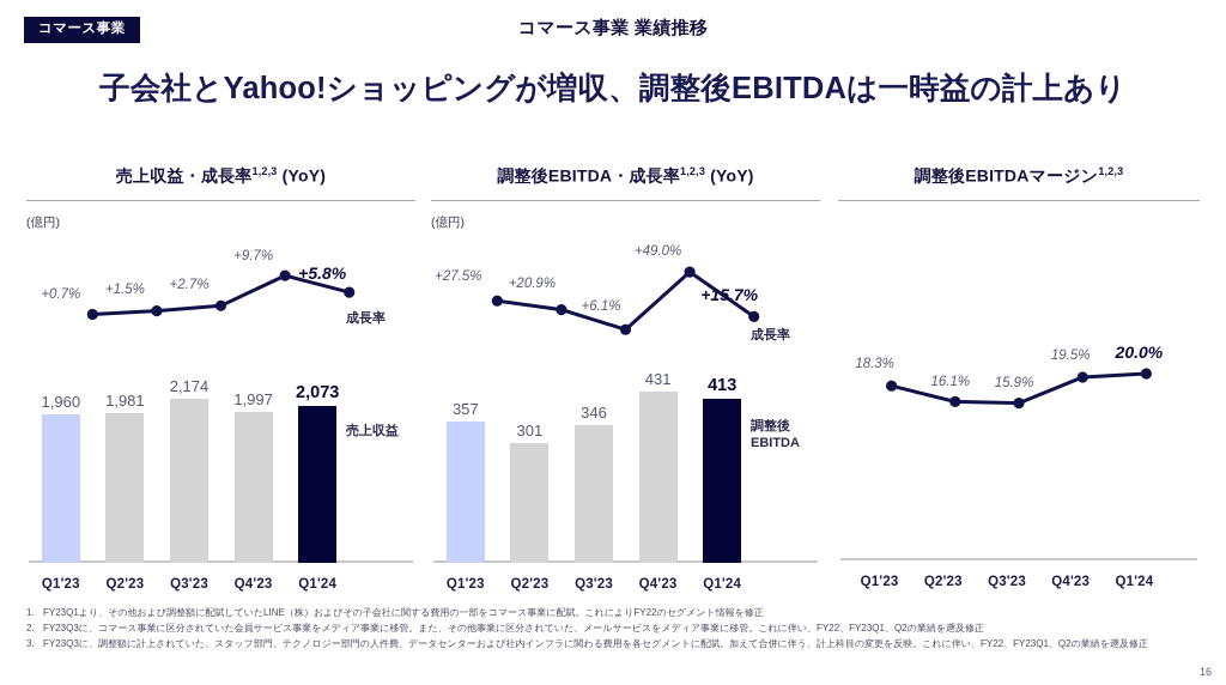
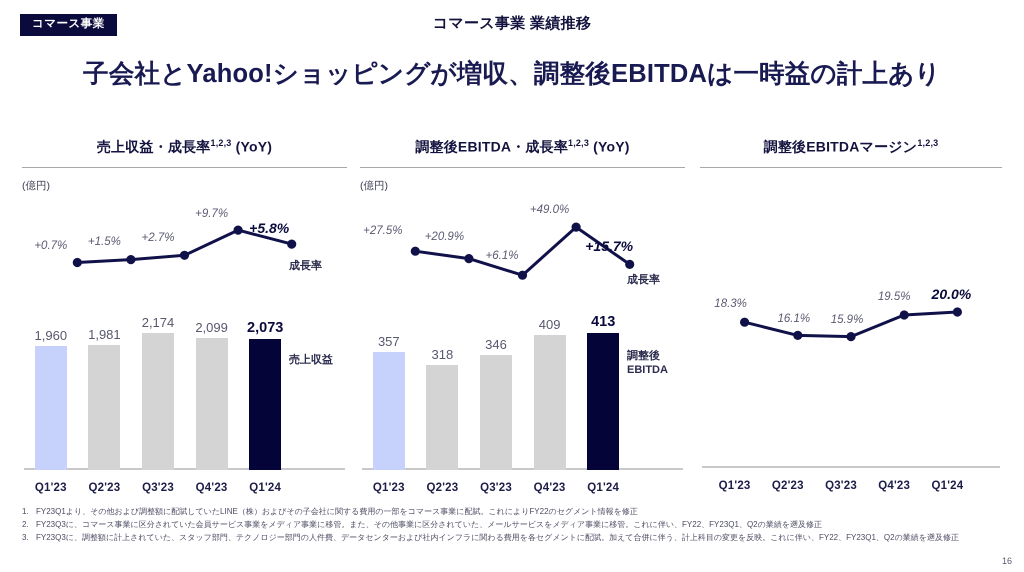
売上収益・成長率1,2,3 (YoY)/Q4'23: 1,997 -> 2,099
調整後EBITDA・成長率1,2,3 (YoY)/Q2'23: 301 -> 318
調整後EBITDA・成長率1,2,3 (YoY)/Q4'23: 431 -> 409
